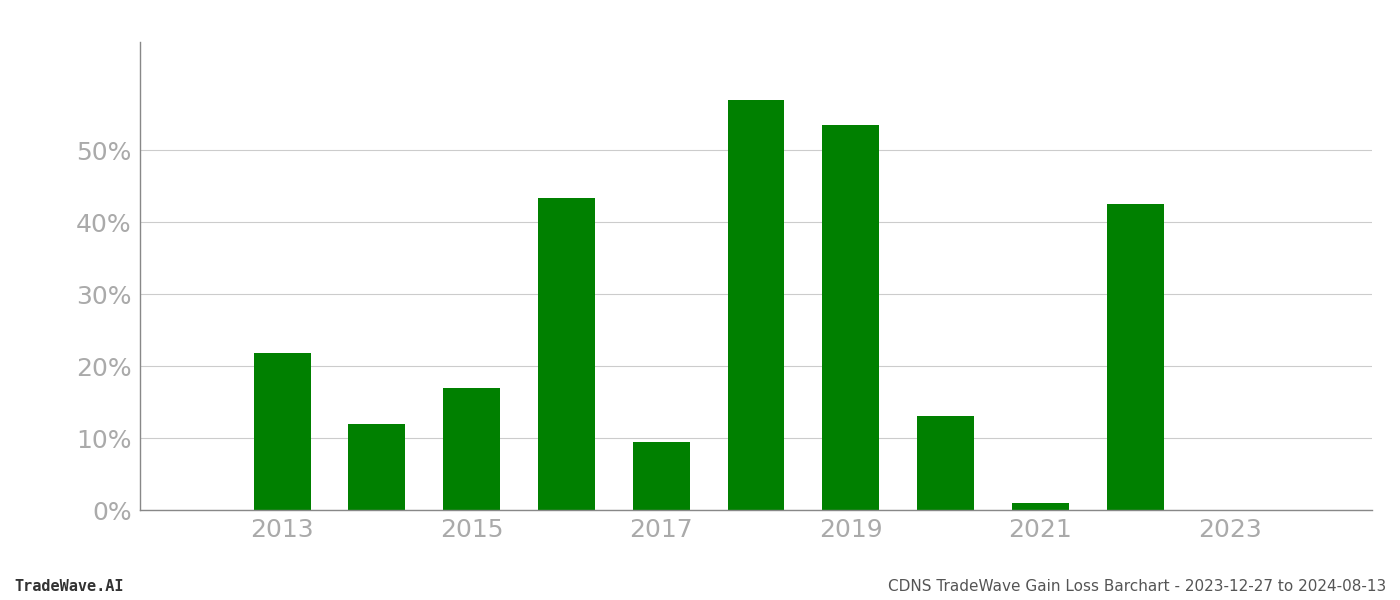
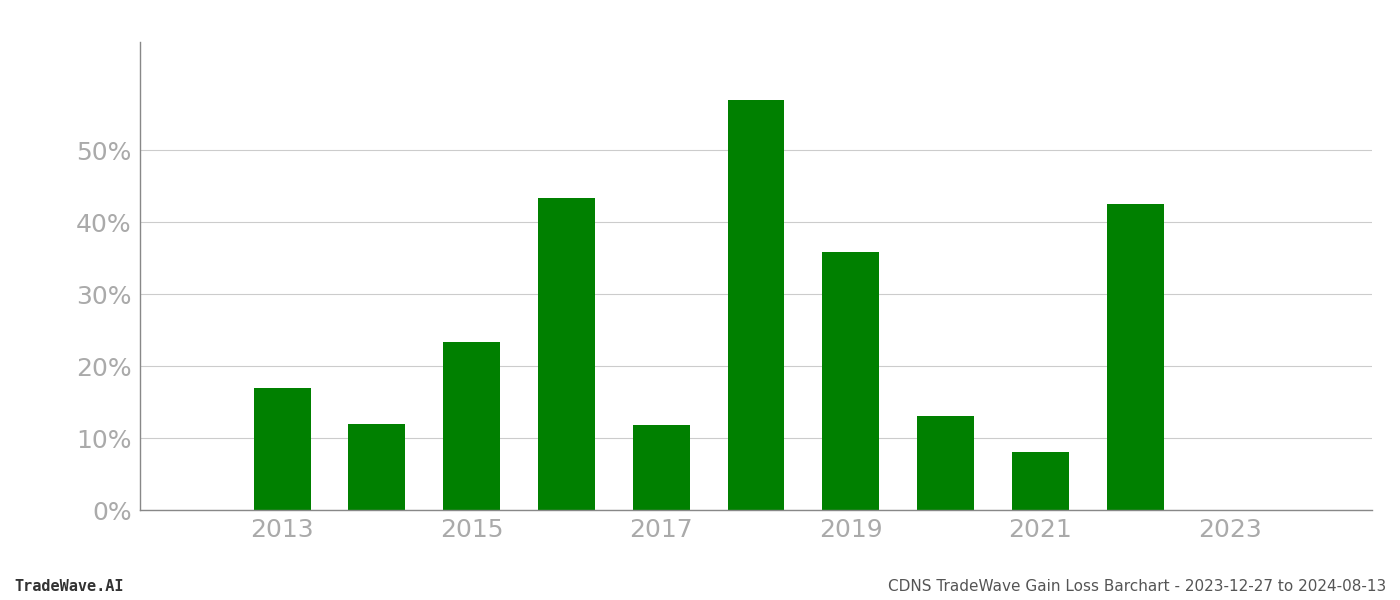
2013: 21.8% -> 17.0%
2015: 17.0% -> 23.4%
2017: 9.5% -> 11.8%
2019: 53.5% -> 35.8%
2021: 1.0% -> 8.0%
